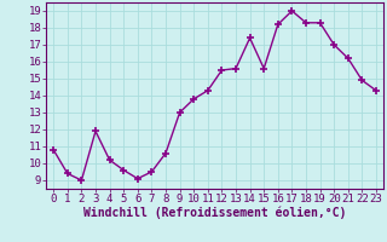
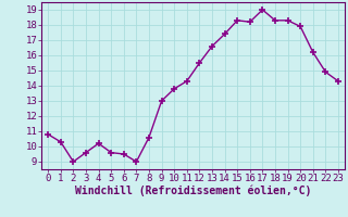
1: 9.4 -> 10.3
3: 11.9 -> 9.6
6: 9.1 -> 9.5
7: 9.5 -> 9.0
13: 15.6 -> 16.6
15: 15.6 -> 18.3
20: 17.0 -> 17.9
